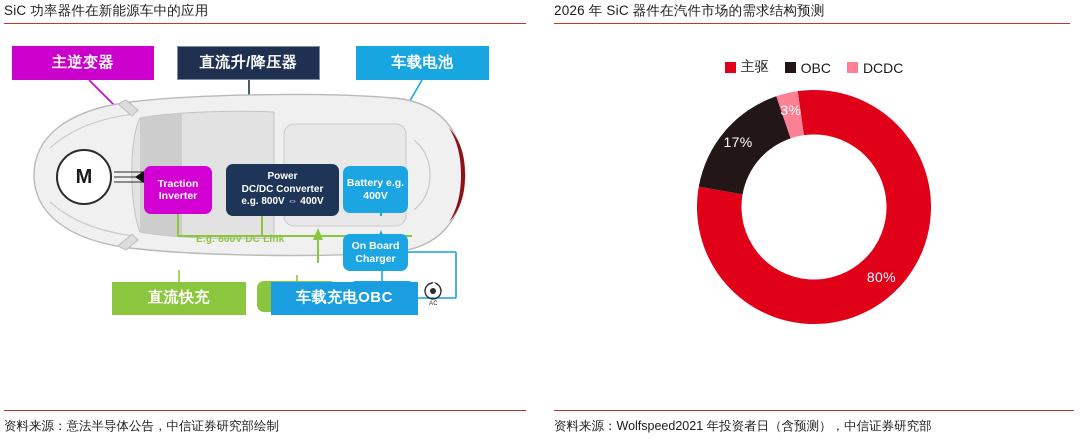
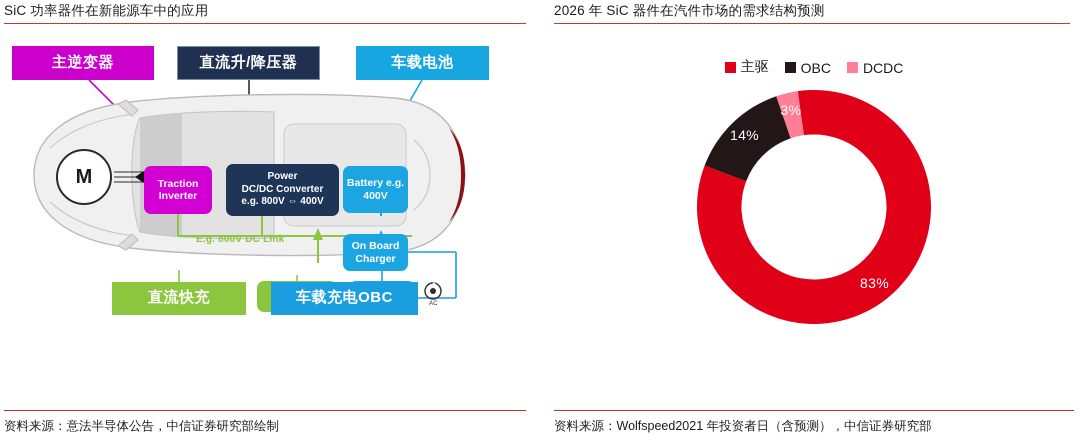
主驱: 80% -> 83%
OBC: 17% -> 14%
